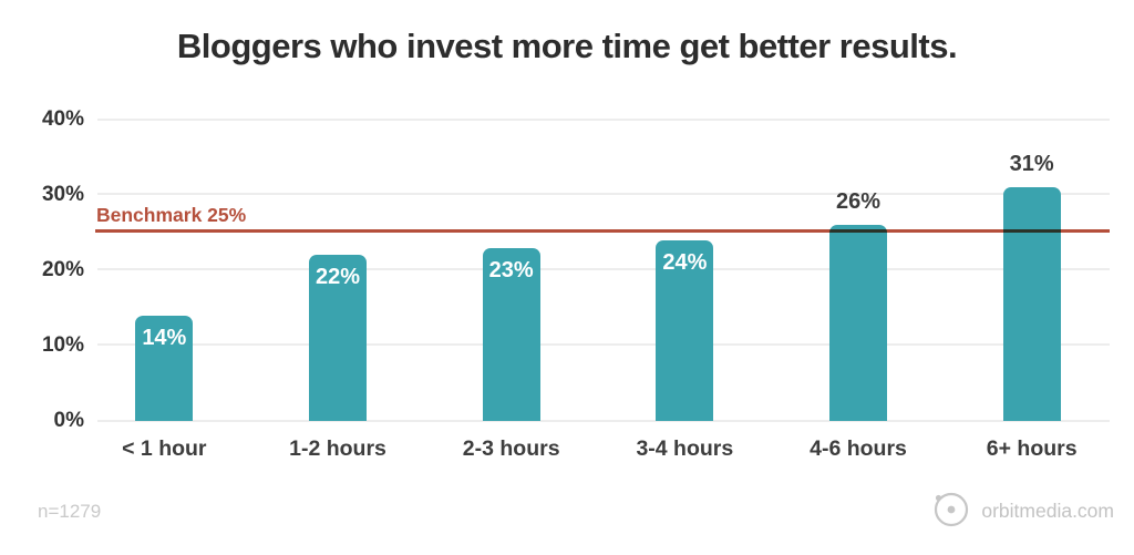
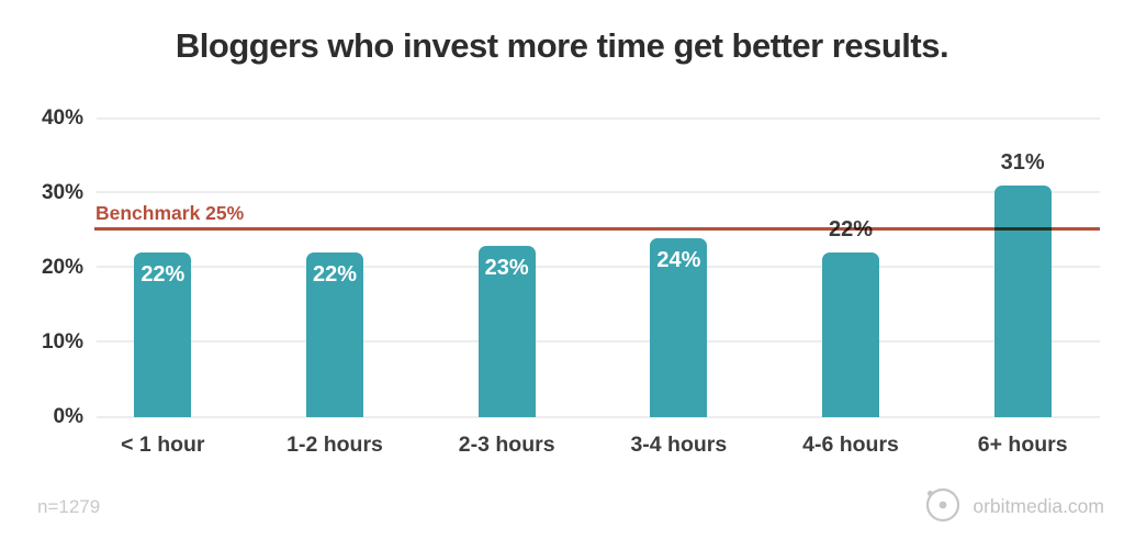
< 1 hour: 14% -> 22%
4-6 hours: 26% -> 22%
